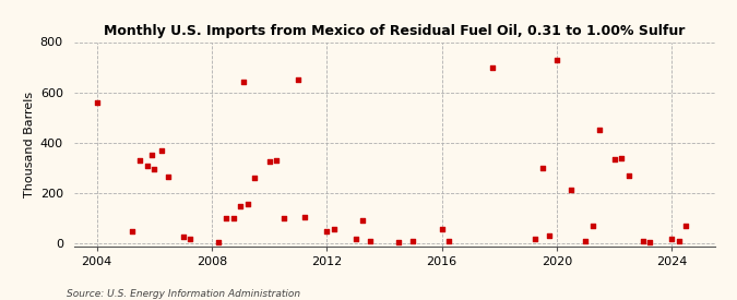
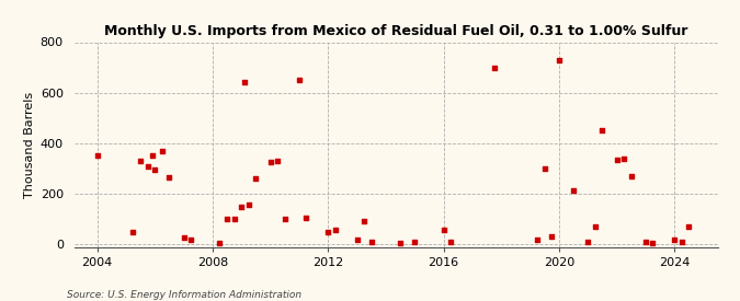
2004: 560 -> 350
